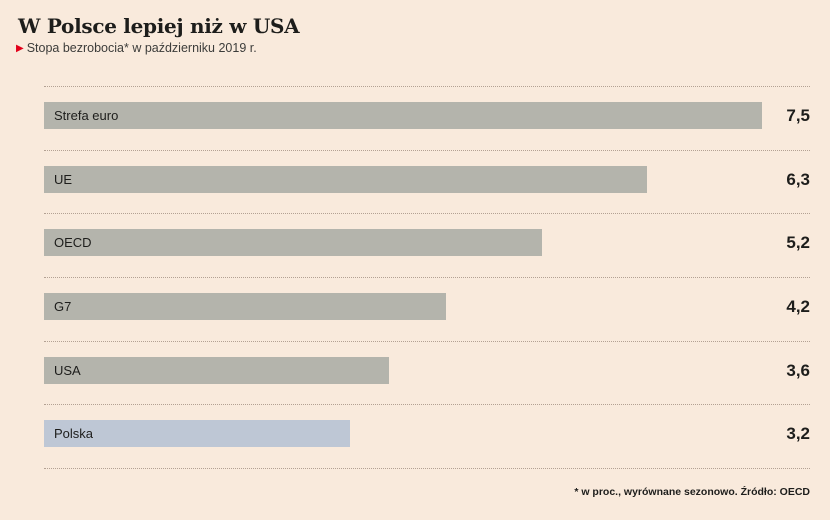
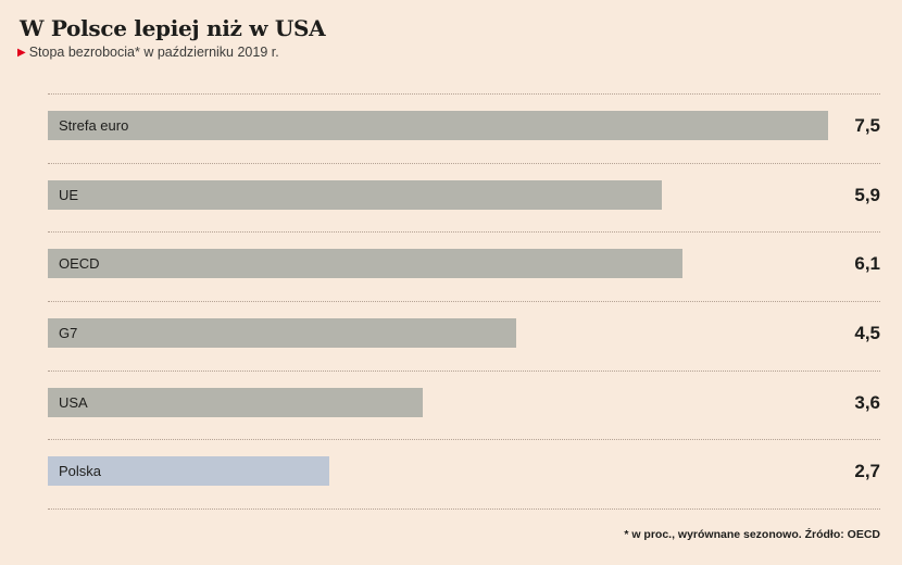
UE: 6,3 -> 5,9
OECD: 5,2 -> 6,1
G7: 4,2 -> 4,5
Polska: 3,2 -> 2,7
